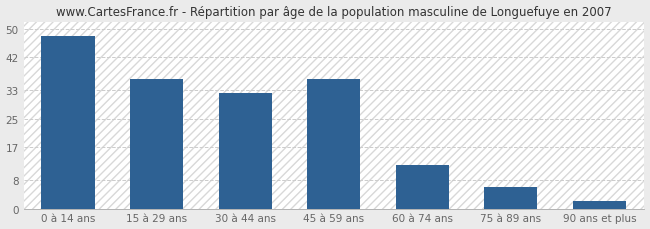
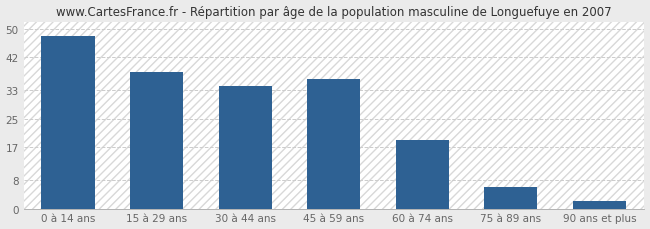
15 à 29 ans: 36 -> 38
30 à 44 ans: 32 -> 34
60 à 74 ans: 12 -> 19
